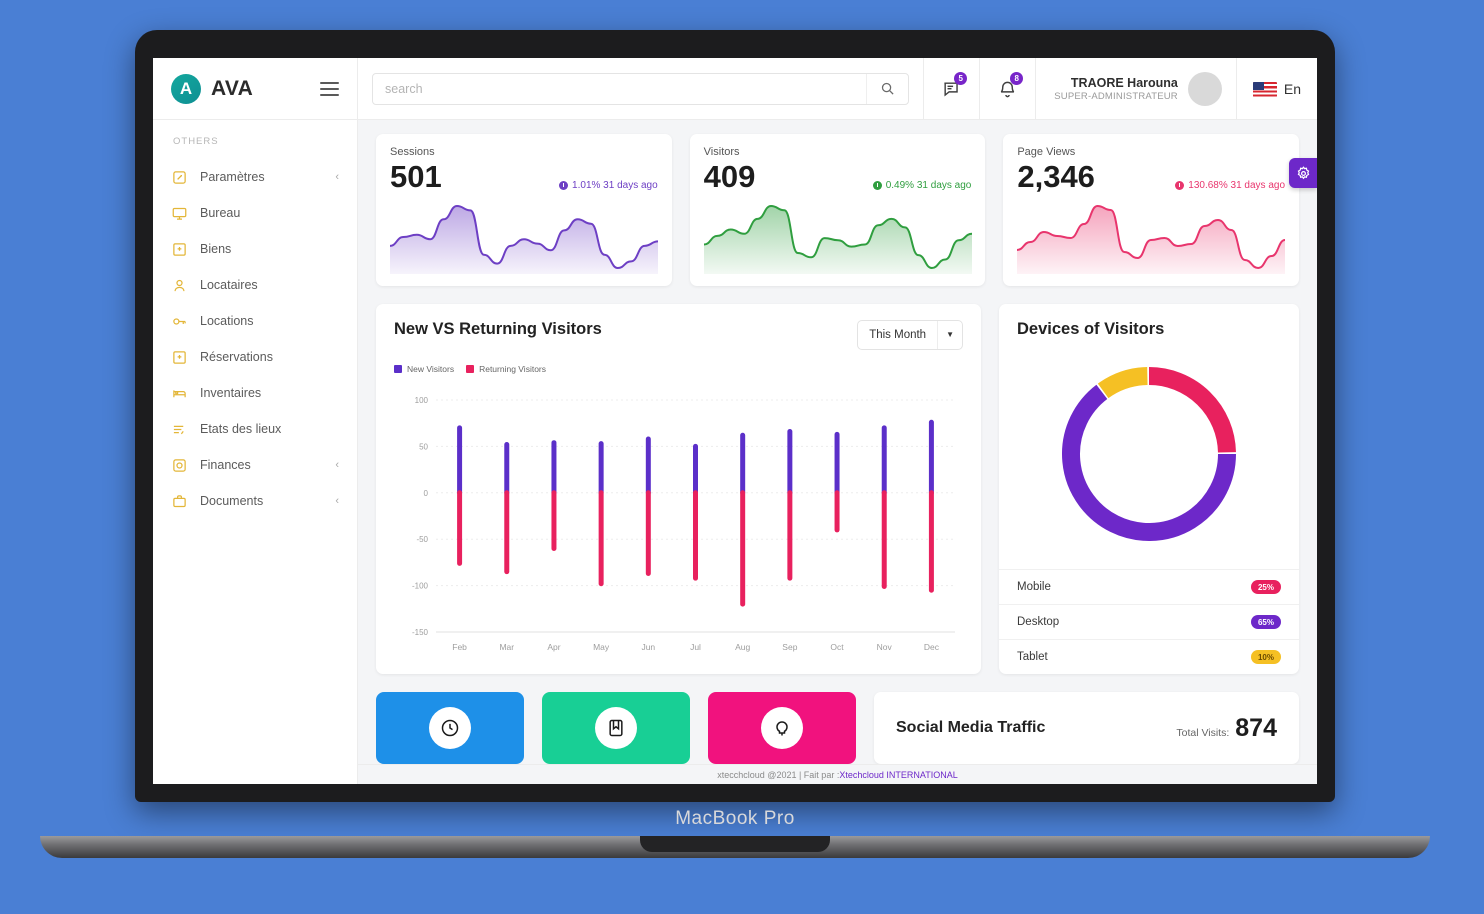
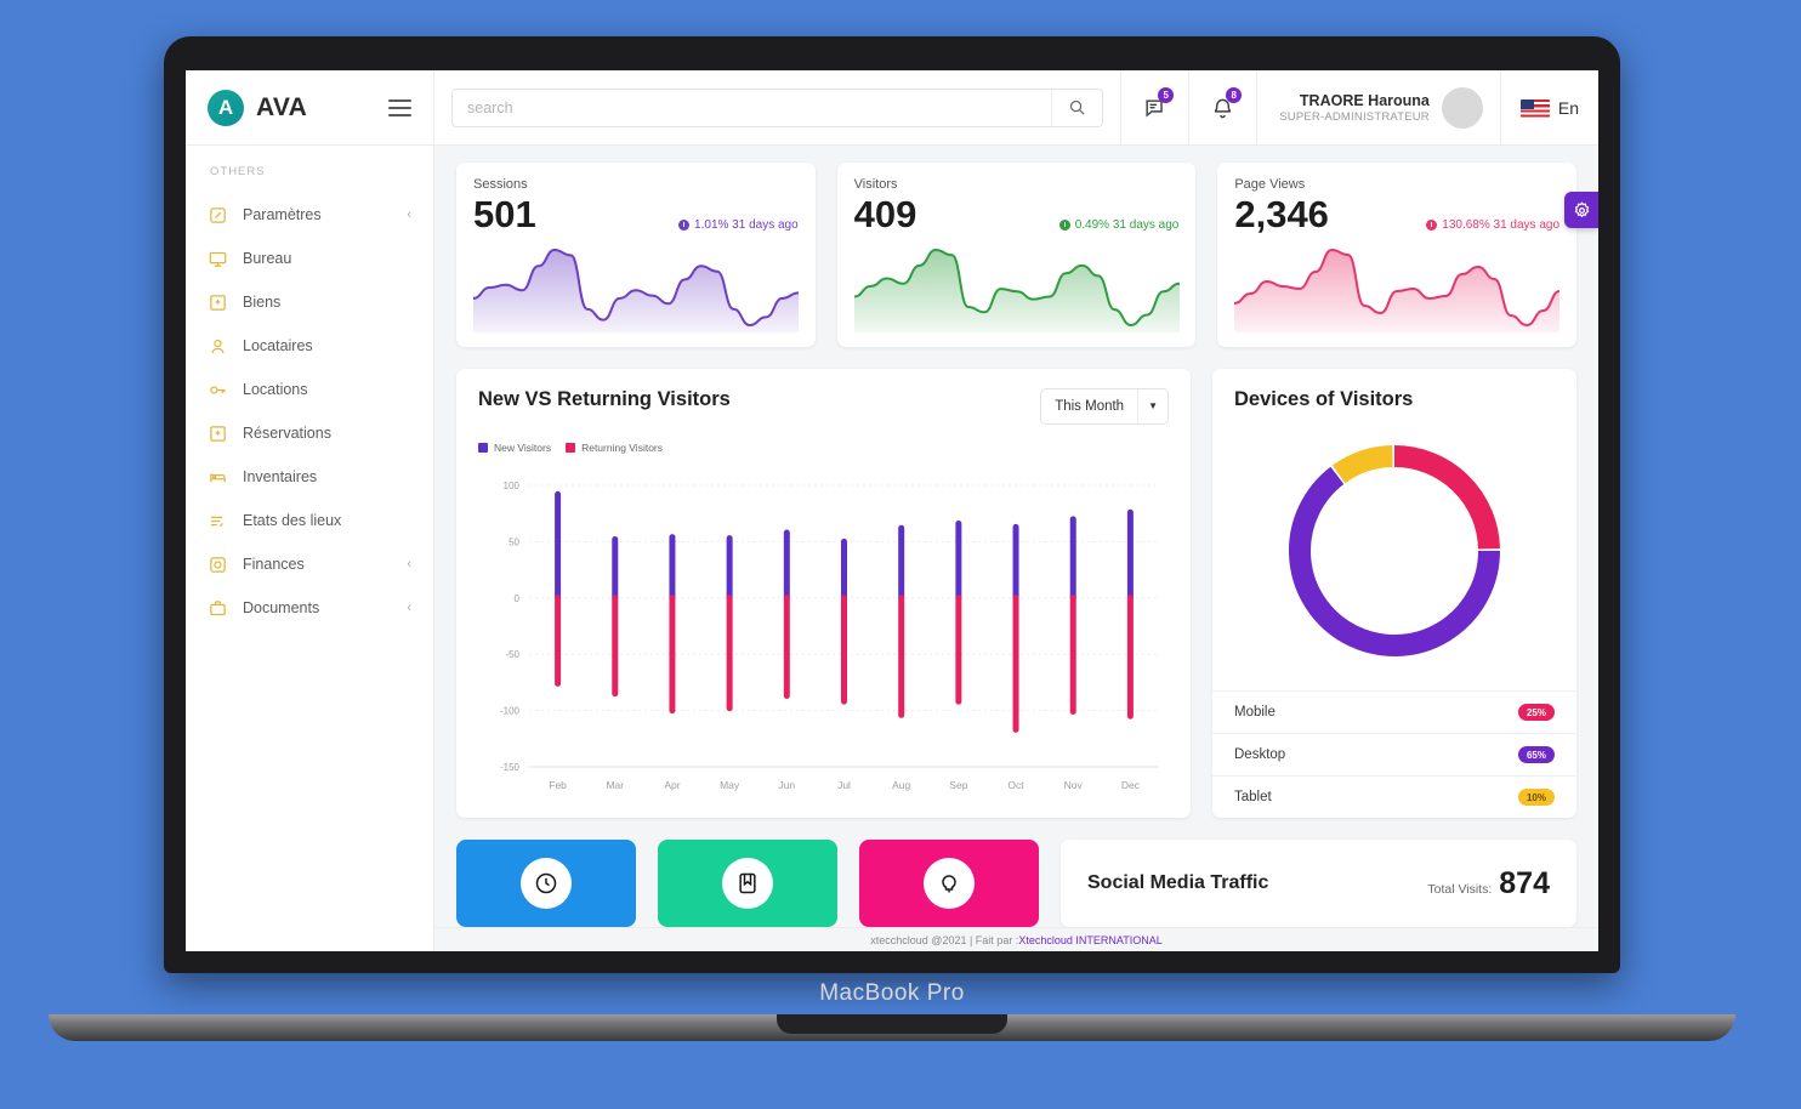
New Visitors/Feb: 70 -> 90
Returning Visitors/Apr: -60 -> -100
Returning Visitors/Aug: -120 -> -100
Returning Visitors/Oct: -40 -> -120
